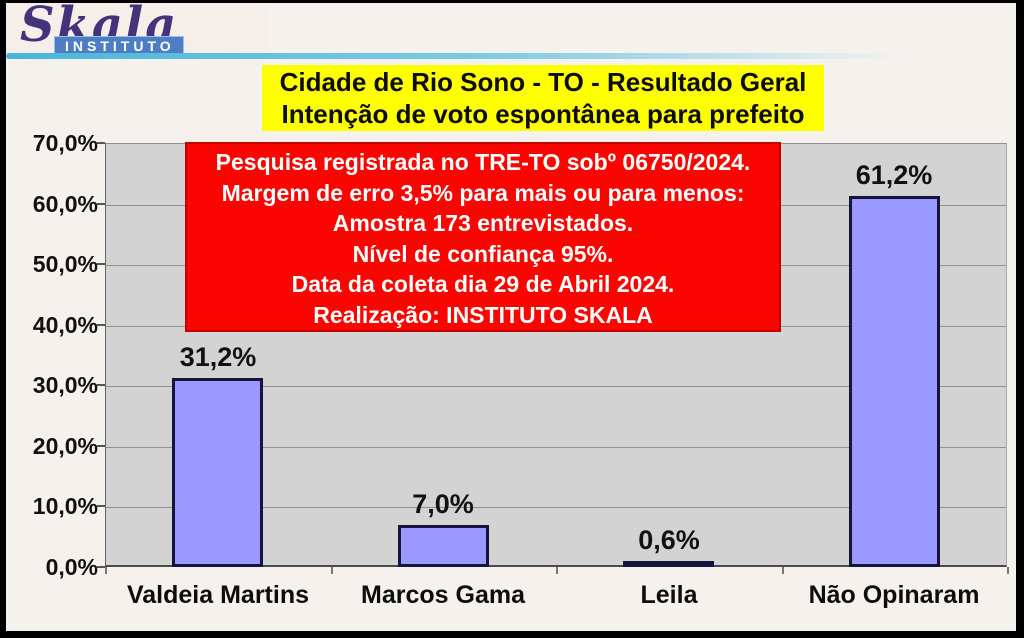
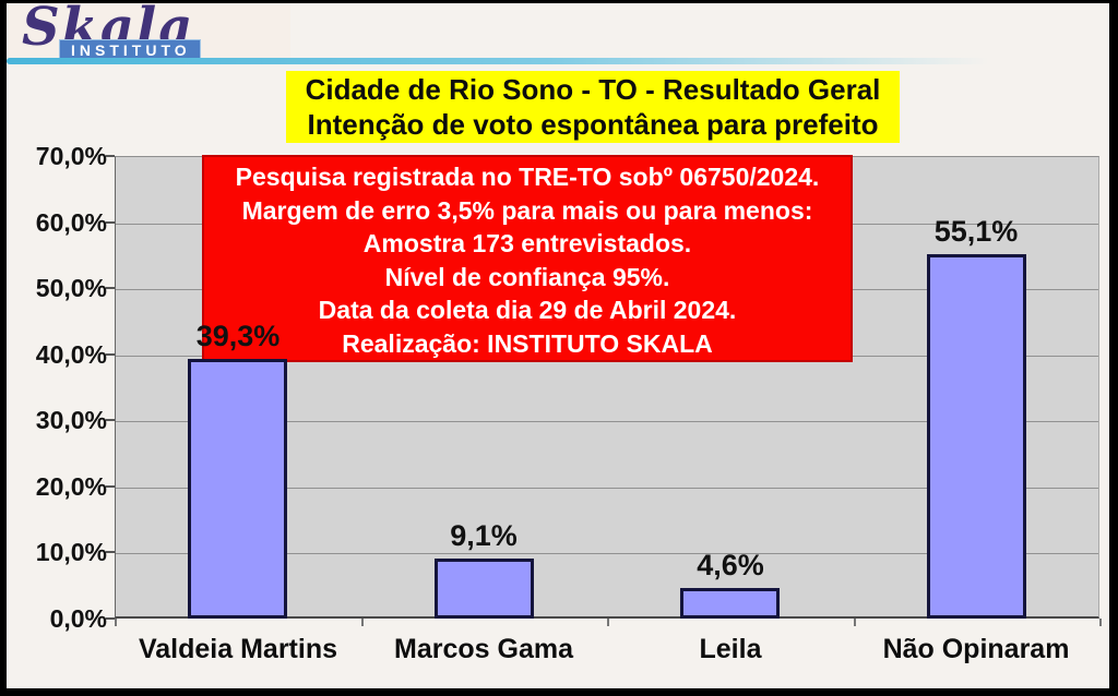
Valdeia Martins: 31,2% -> 39,3%
Marcos Gama: 7,0% -> 9,1%
Leila: 0,6% -> 4,6%
Não Opinaram: 61,2% -> 55,1%
